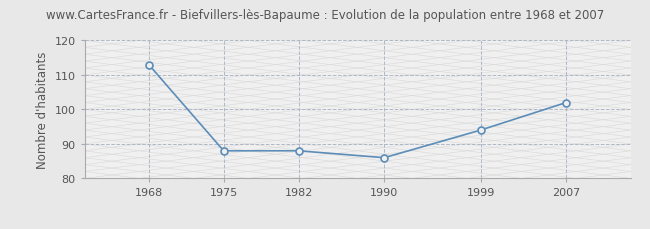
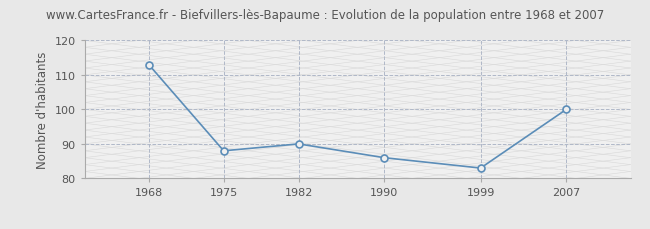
1982: 88 -> 90
1999: 94 -> 83
2007: 102 -> 100
